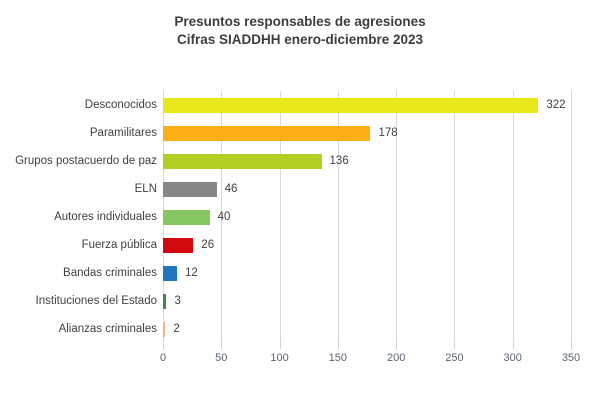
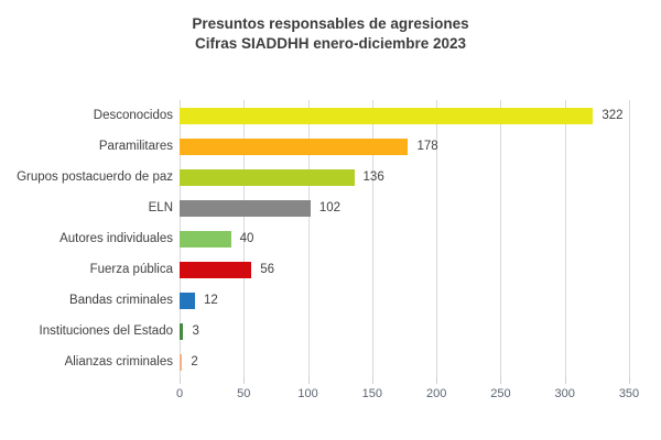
ELN: 46 -> 102
Fuerza pública: 26 -> 56
